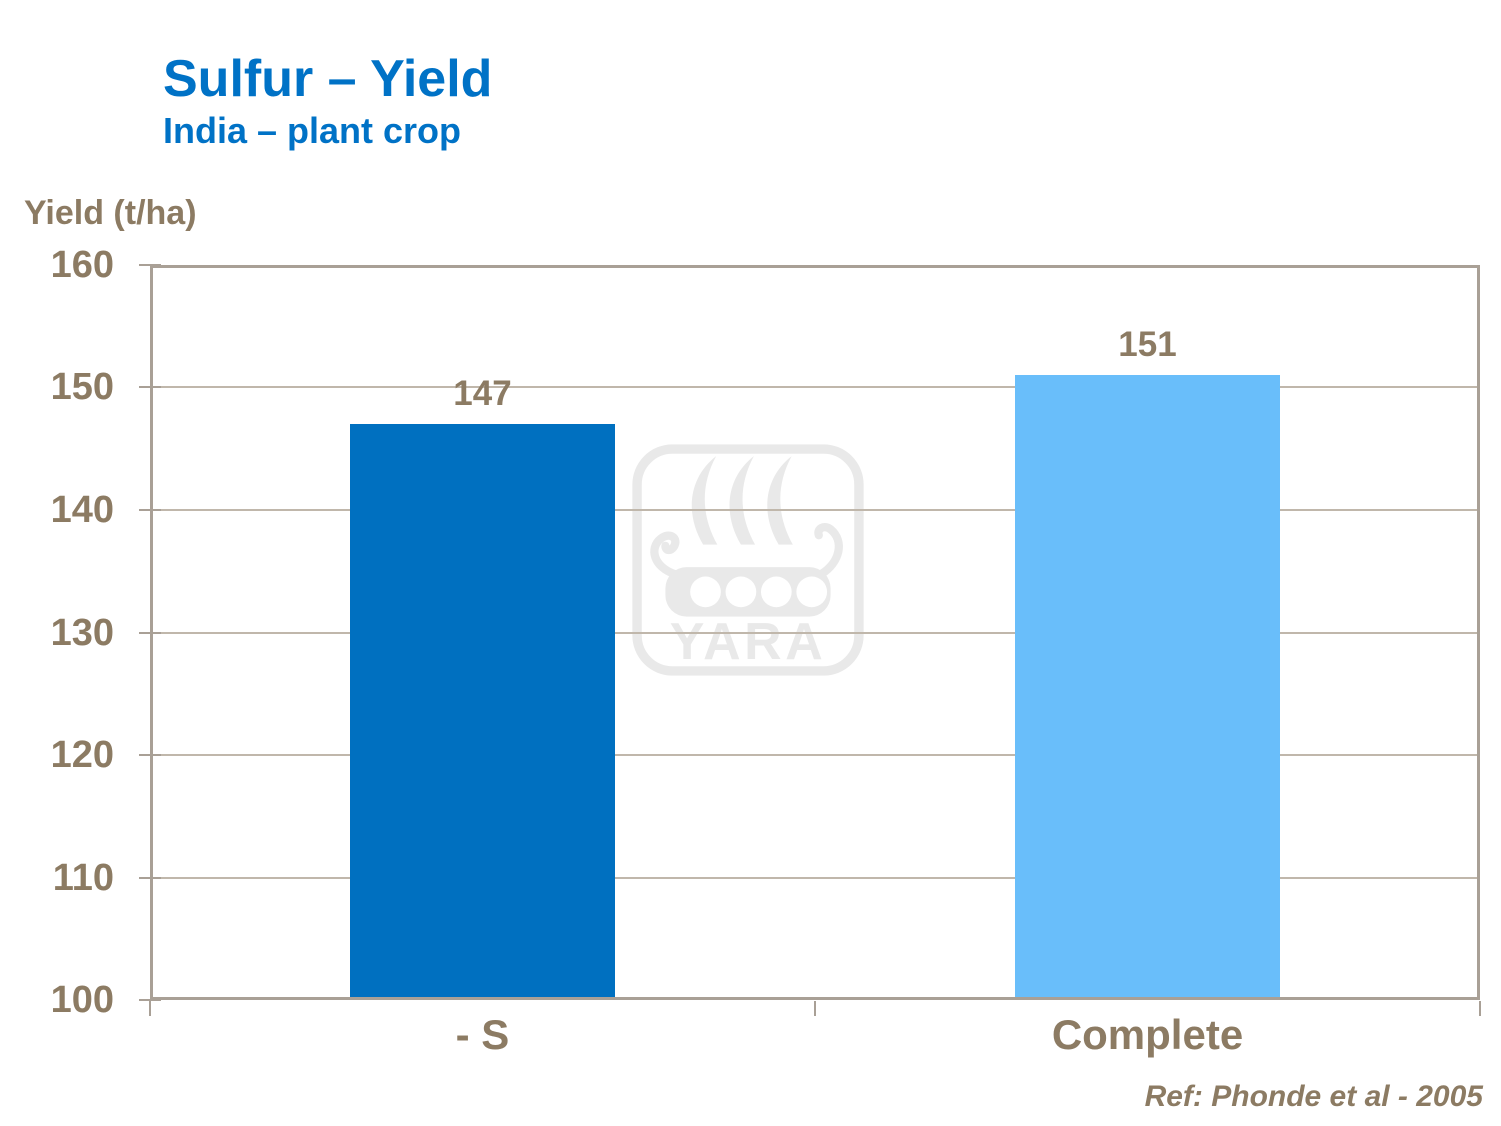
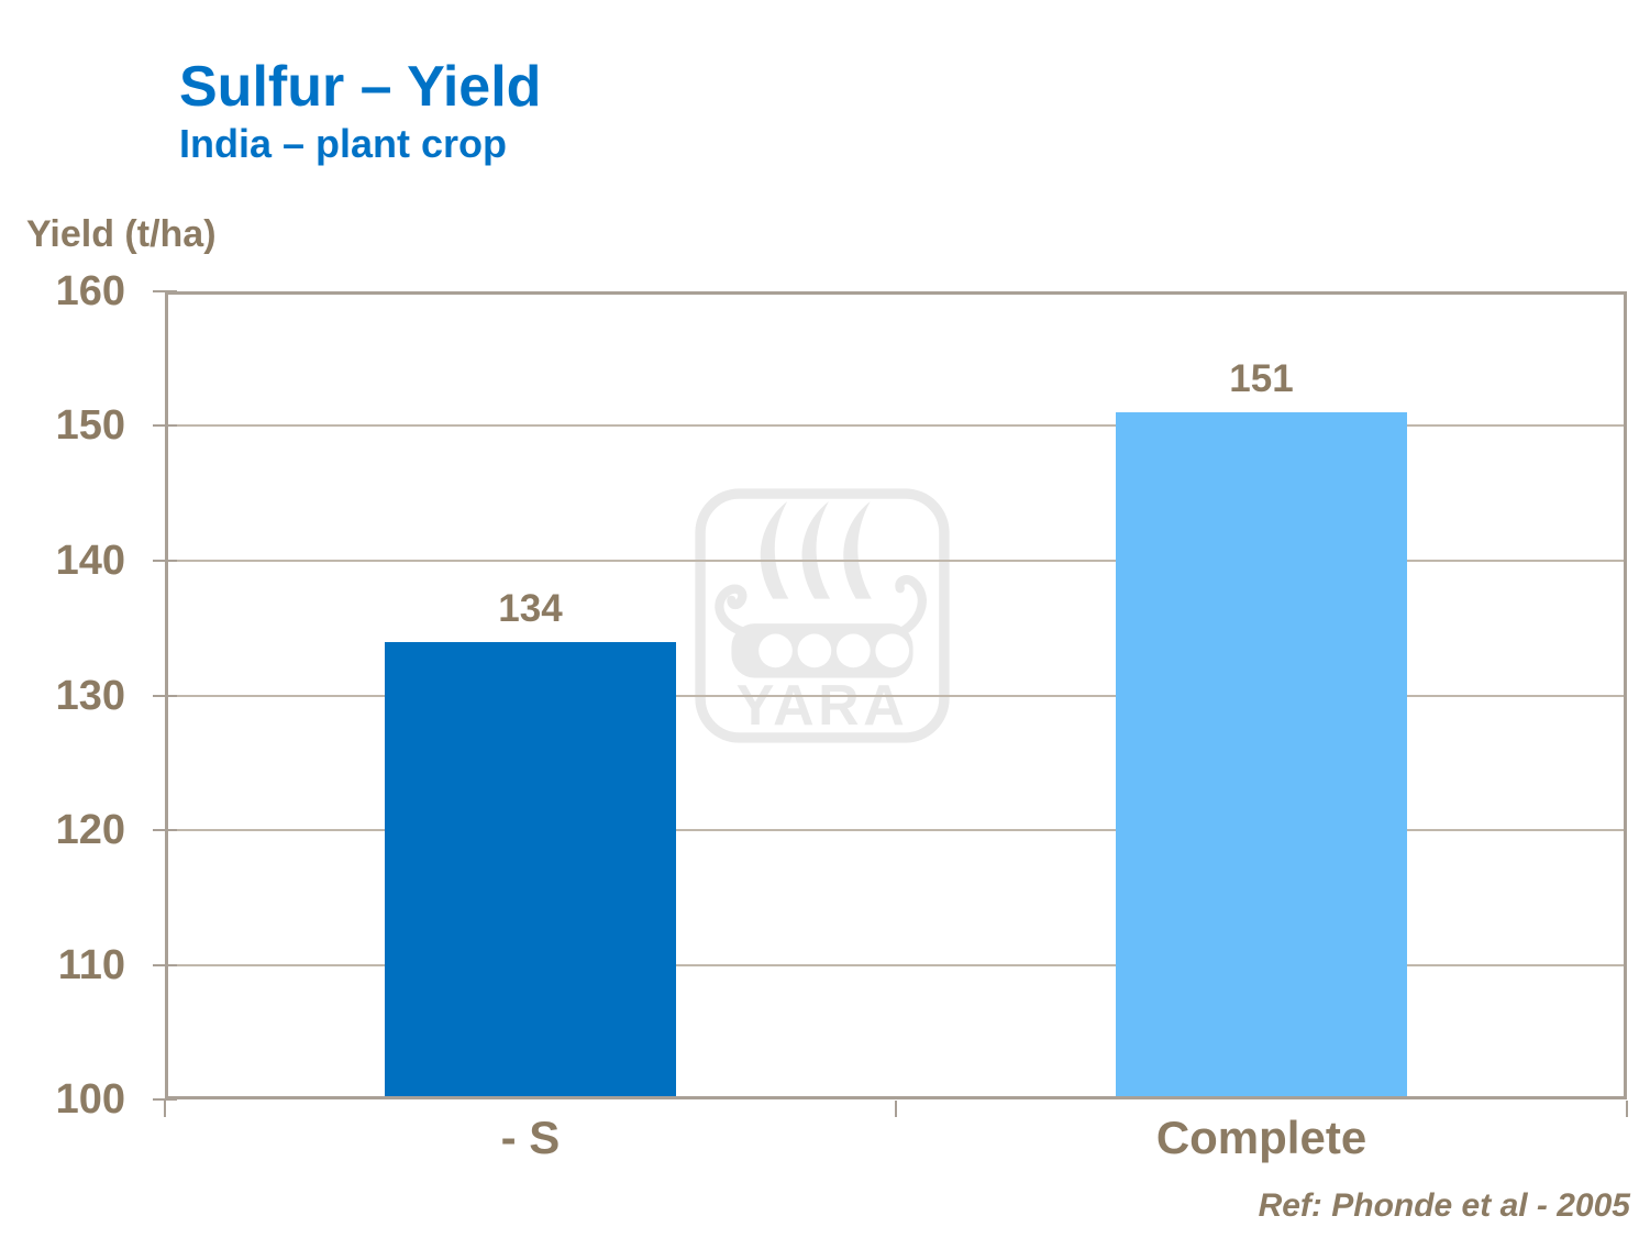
- S: 147 -> 134
